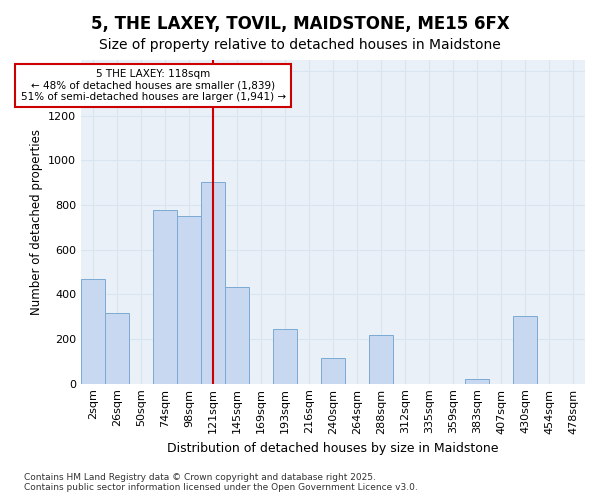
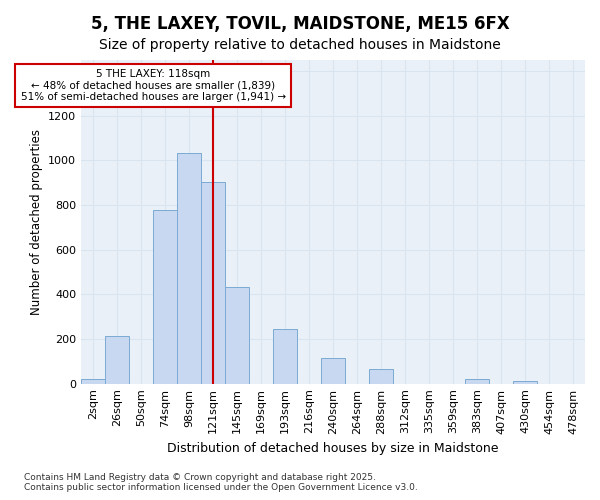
2sqm: 470 -> 20
26sqm: 315 -> 215
98sqm: 750 -> 1035
288sqm: 220 -> 65
430sqm: 305 -> 10
